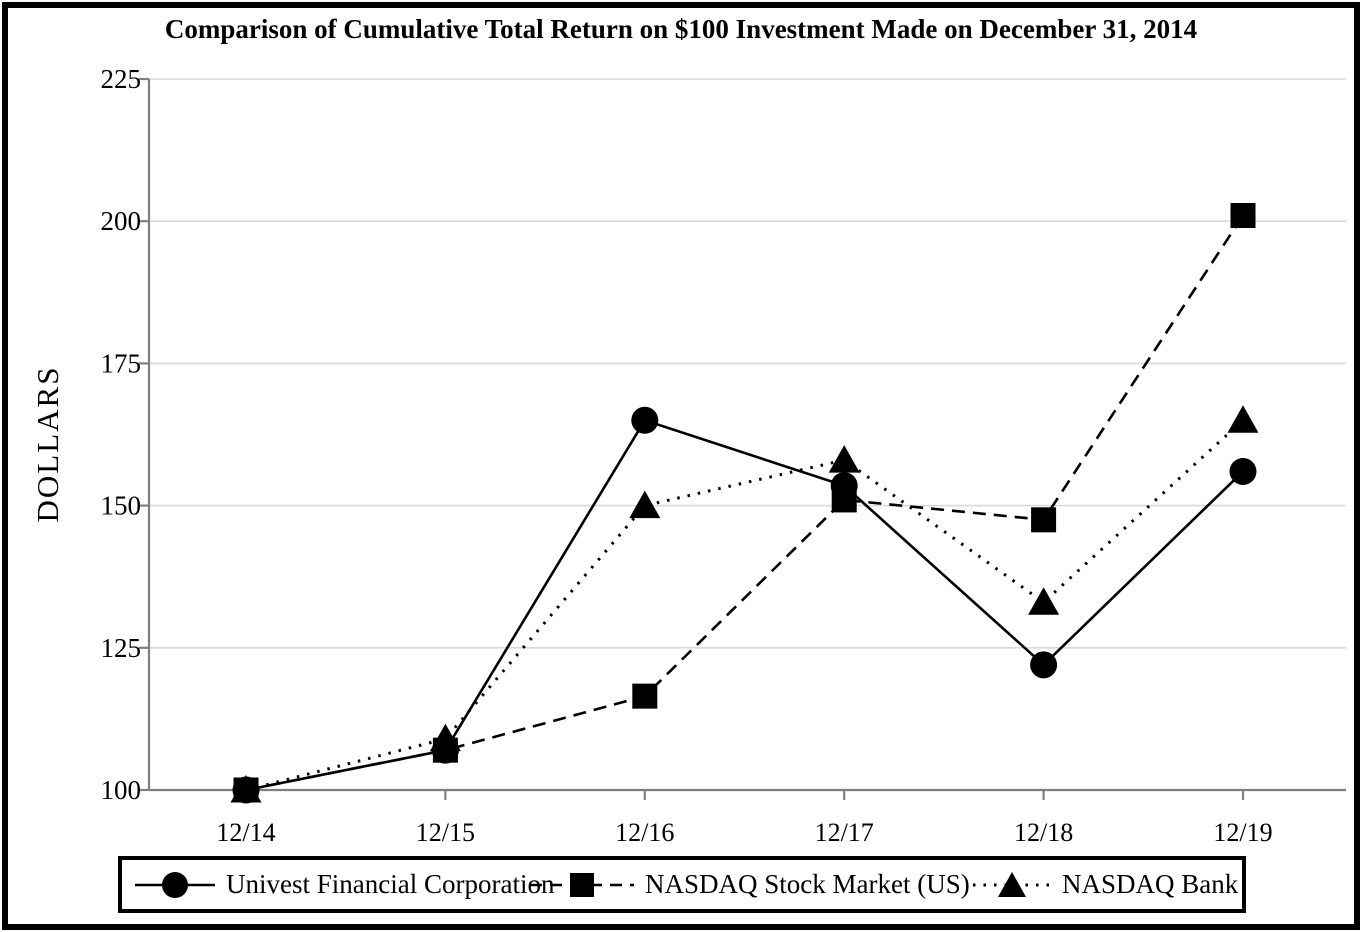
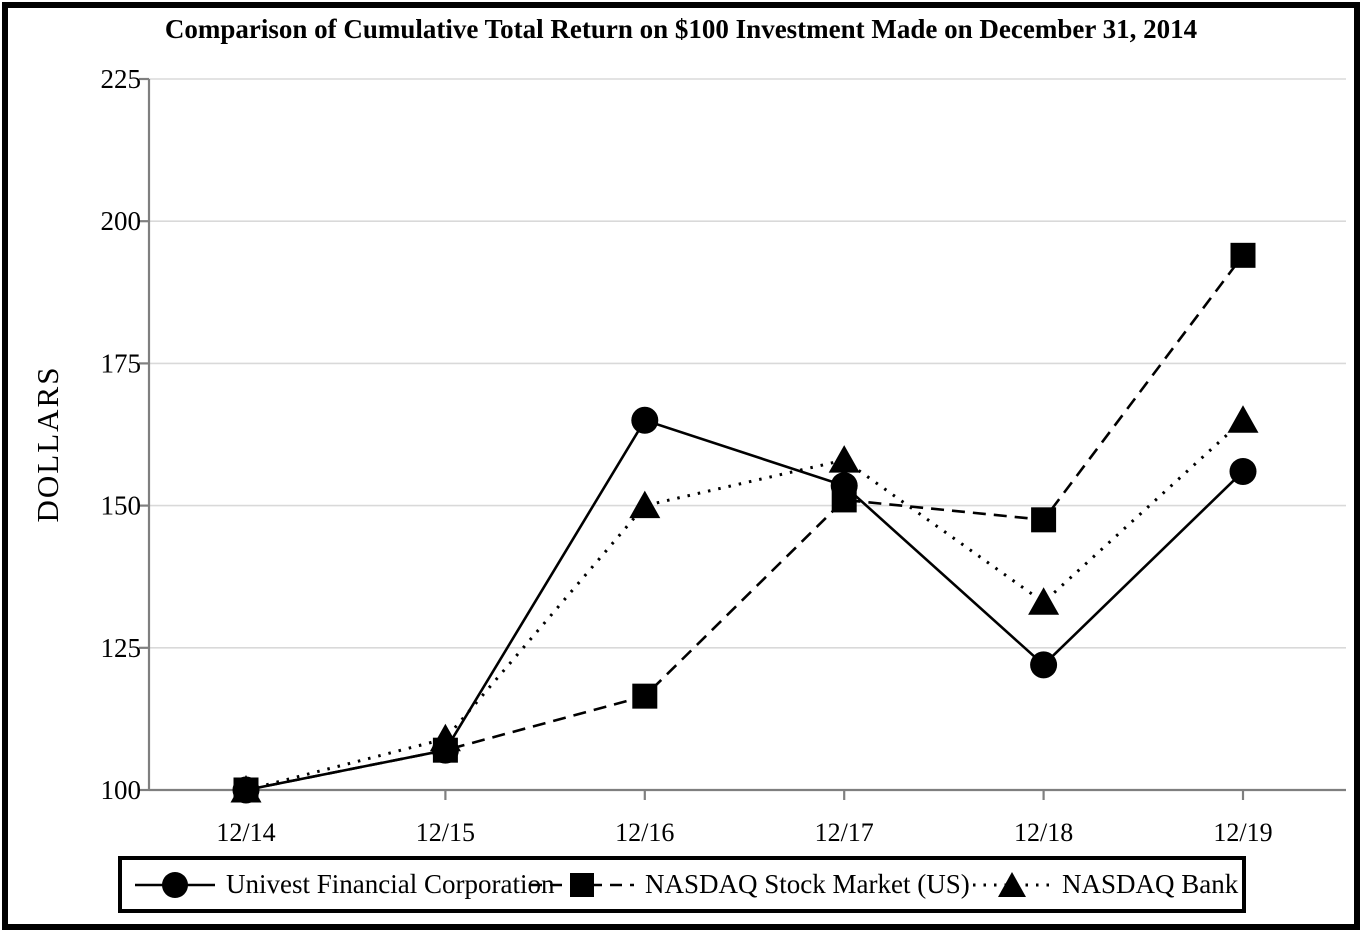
NASDAQ Stock Market (US)/12/19: 201 -> 194
